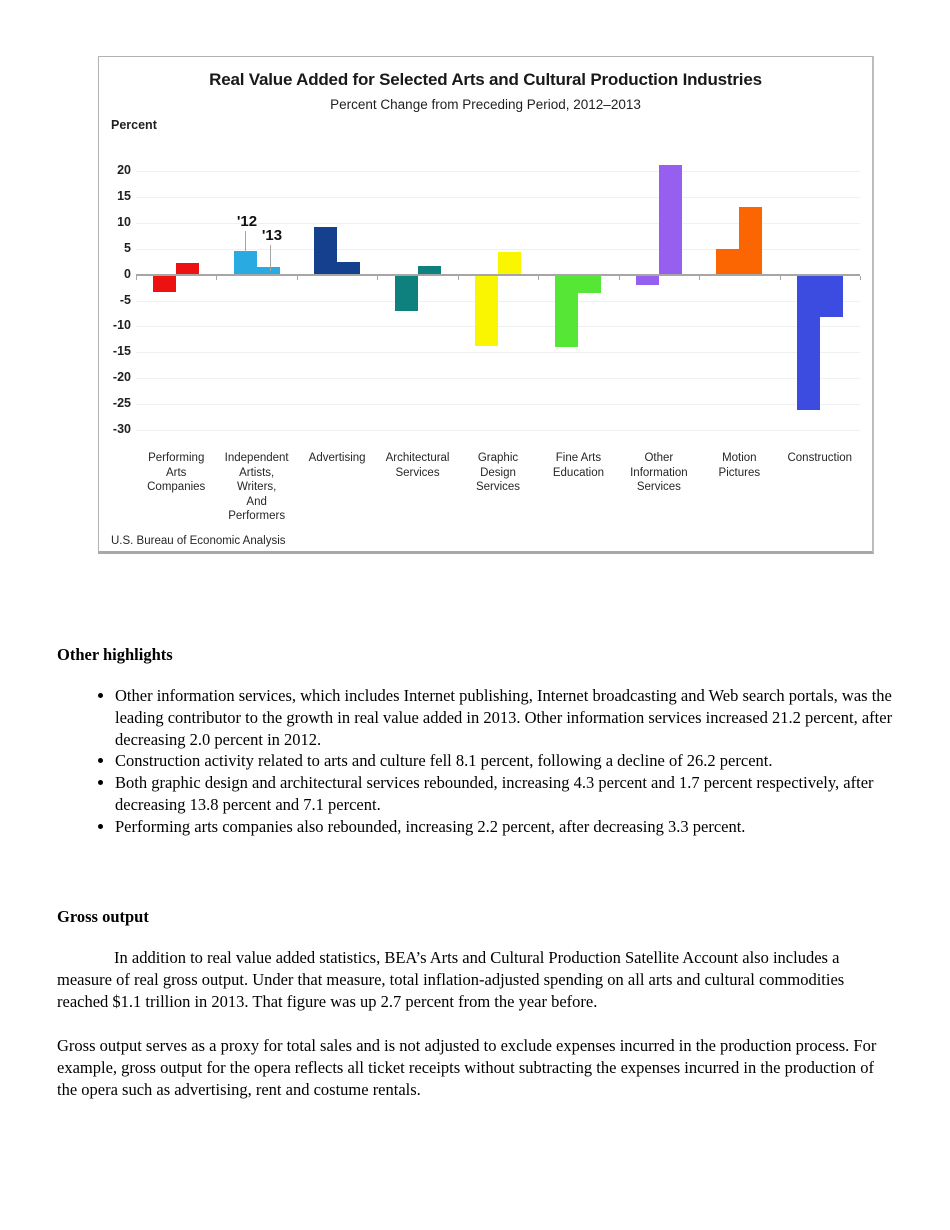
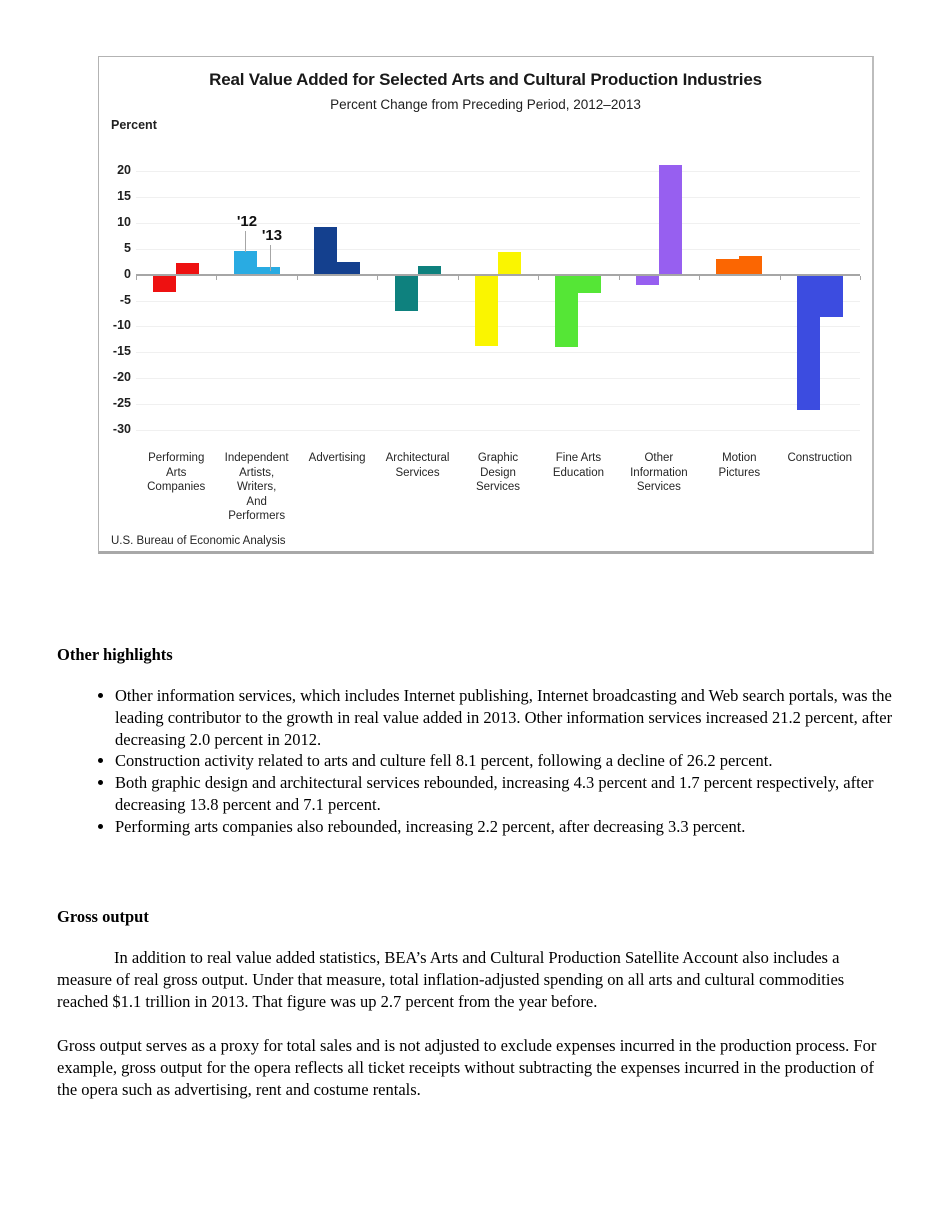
'12/Motion Pictures: 5 -> 3
'13/Motion Pictures: 13 -> 4
